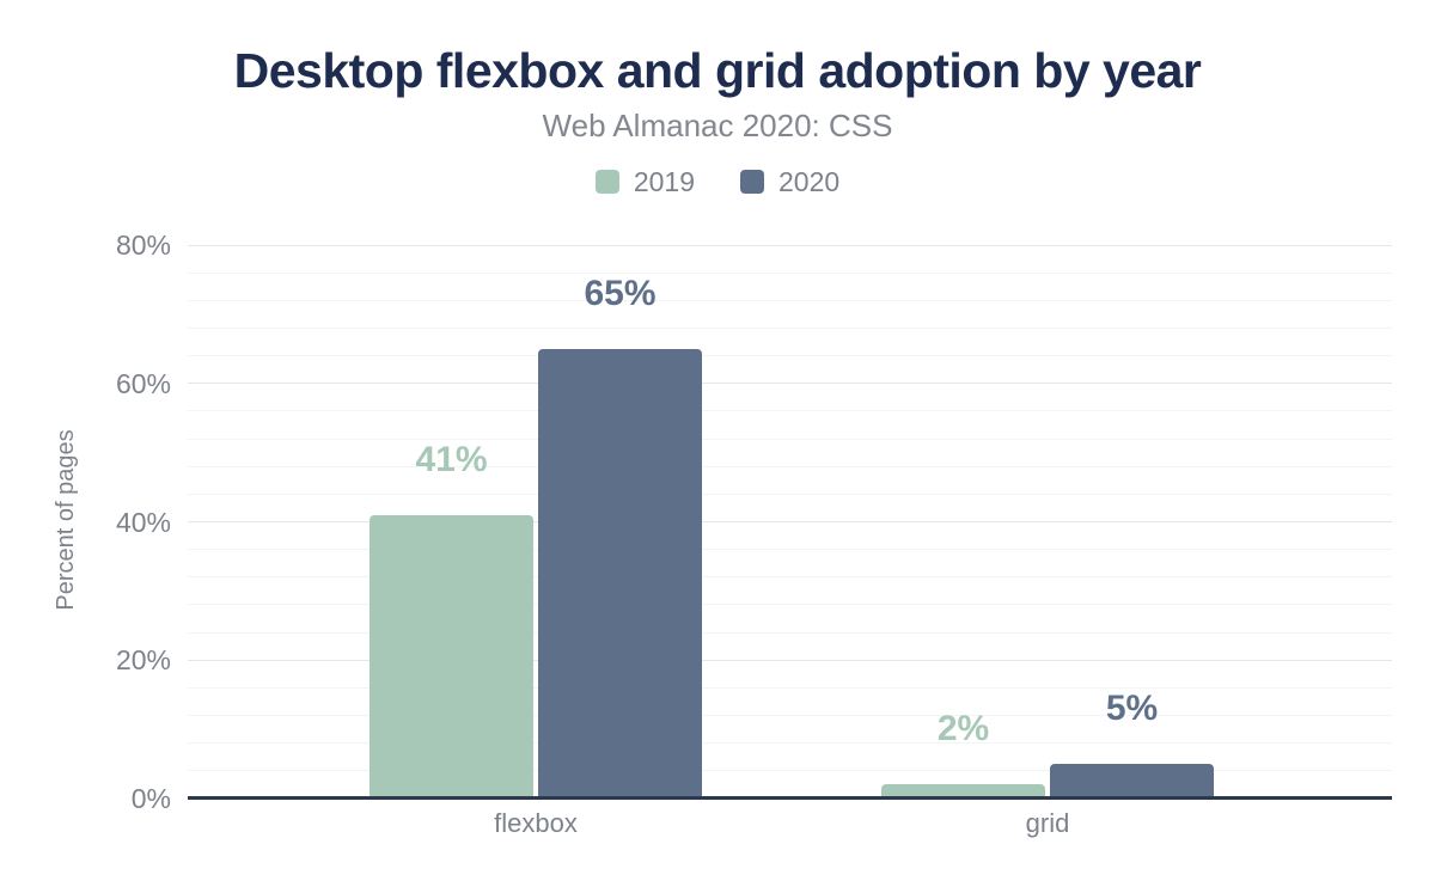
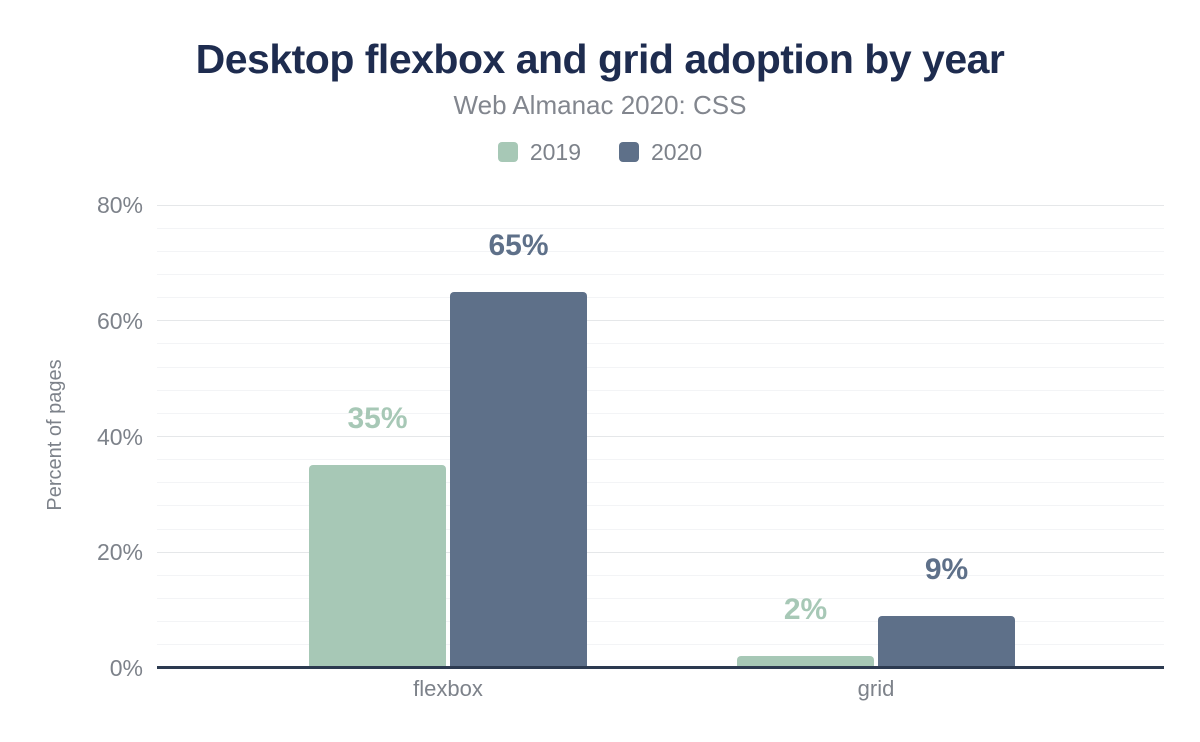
2019/flexbox: 41% -> 35%
2020/grid: 5% -> 9%
